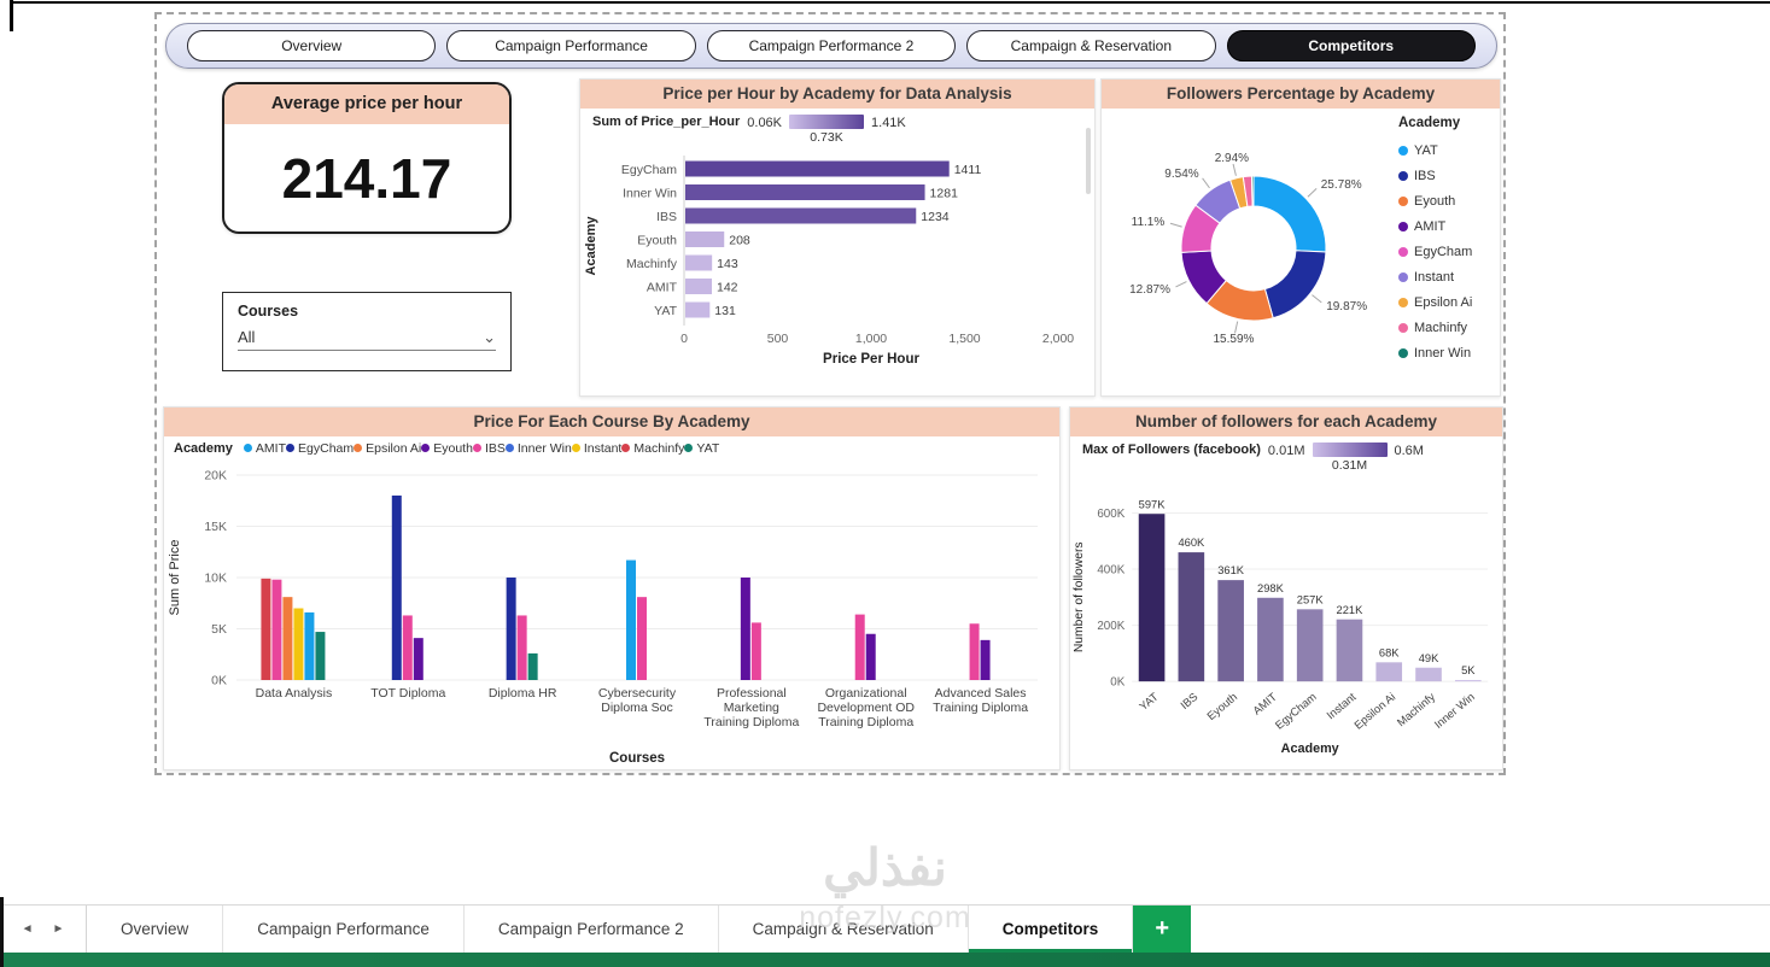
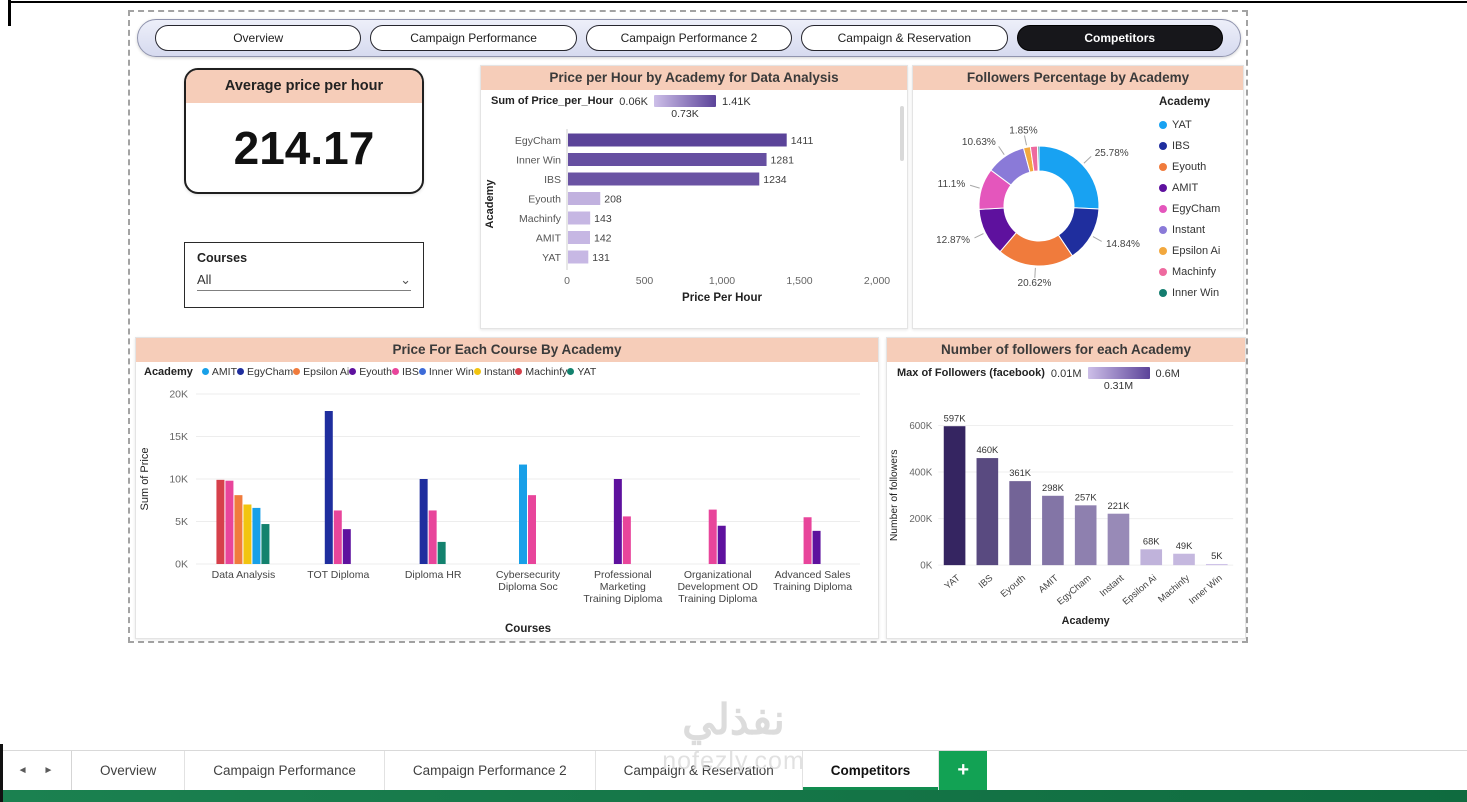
Followers Percentage by Academy/IBS: 19.87% -> 14.84%
Followers Percentage by Academy/Eyouth: 15.59% -> 20.62%
Followers Percentage by Academy/Instant: 9.54% -> 10.63%
Followers Percentage by Academy/Epsilon Ai: 2.94% -> 1.85%
